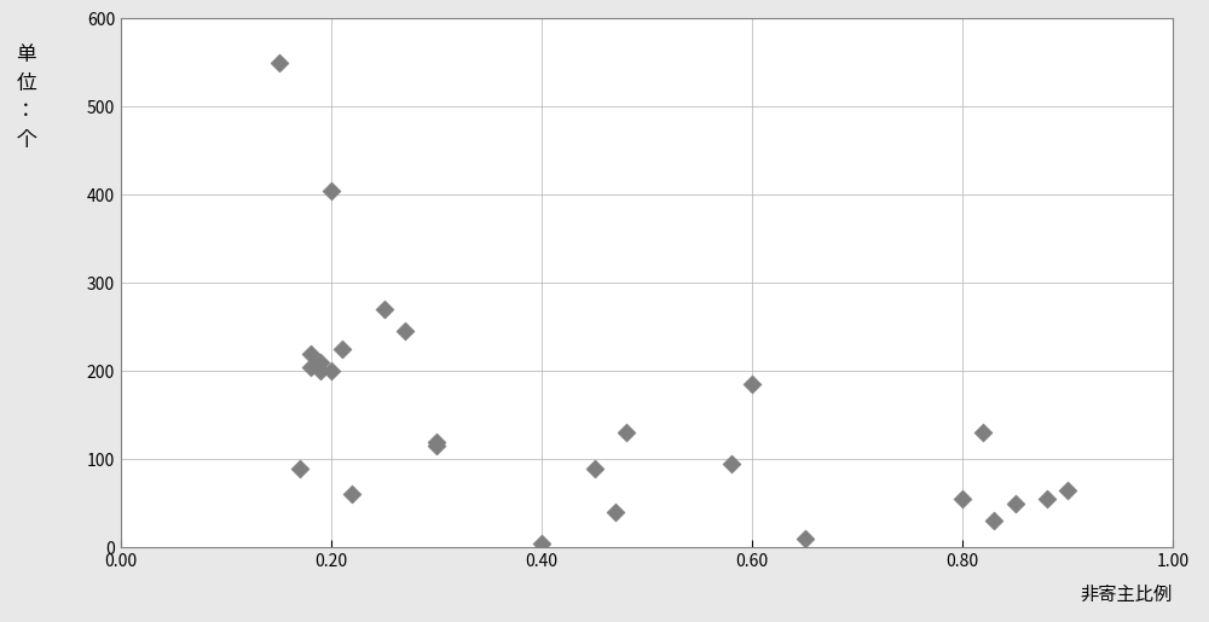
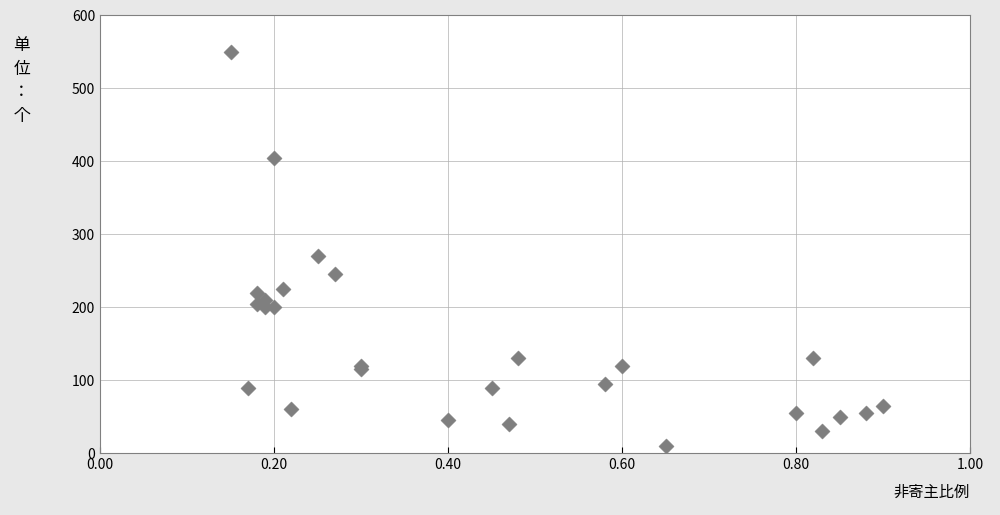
0.40: 5 -> 46
0.60: 185 -> 120
